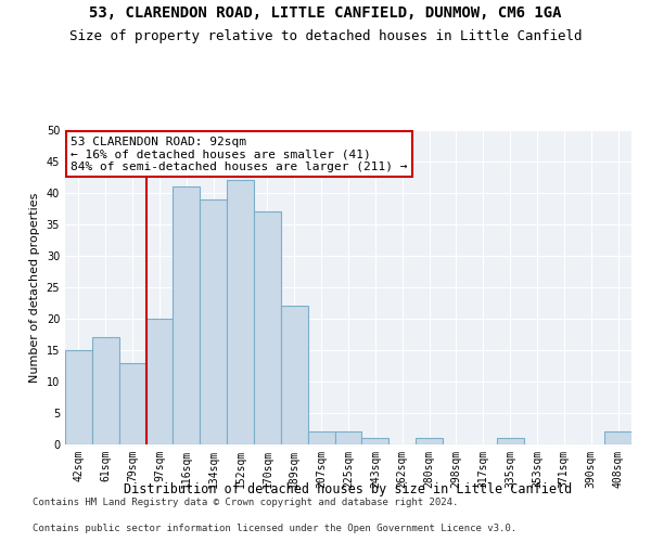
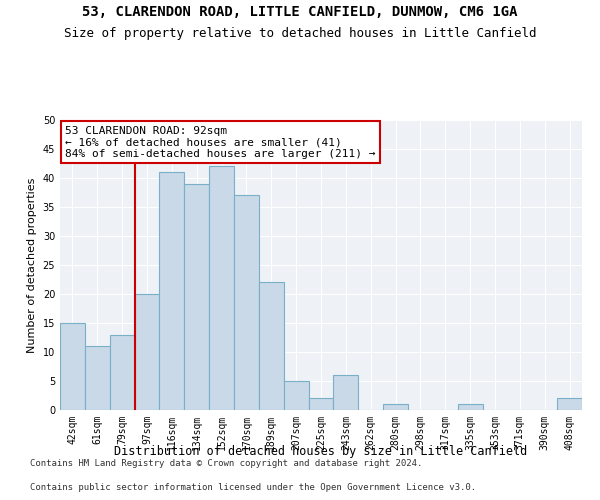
61sqm: 17 -> 11
207sqm: 2 -> 5
243sqm: 1 -> 6
